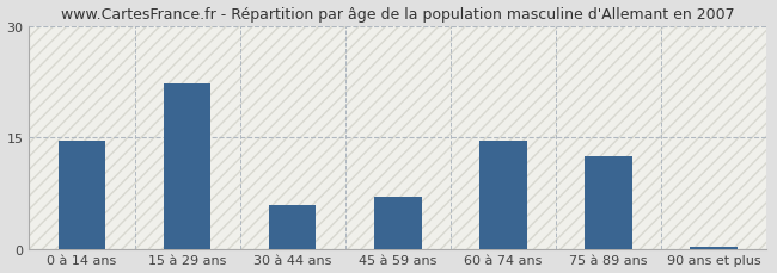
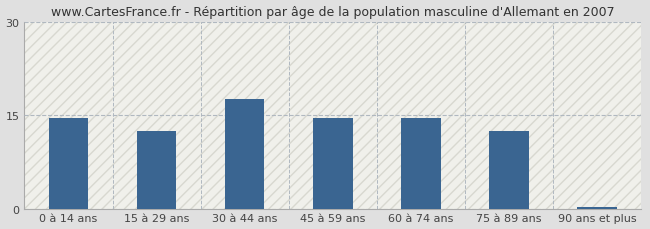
15 à 29 ans: 22.2 -> 12.5
30 à 44 ans: 5.8 -> 17.5
45 à 59 ans: 7.0 -> 14.5
